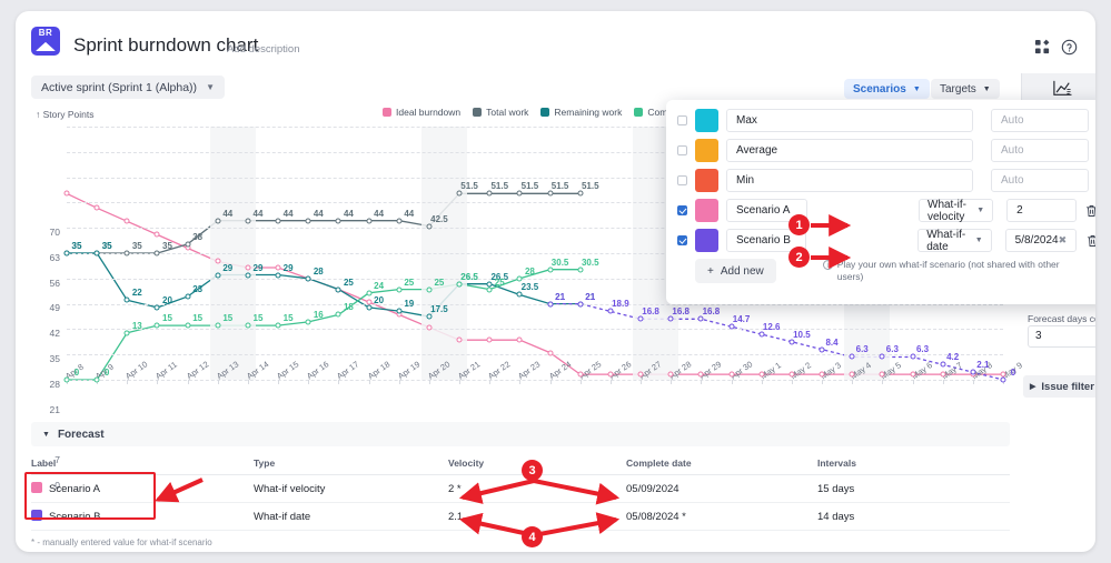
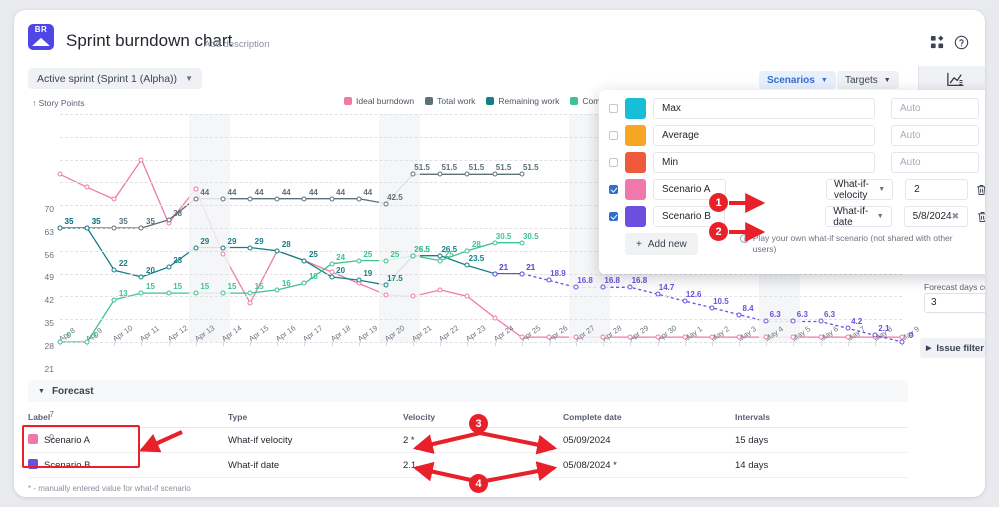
Ideal burndown/Apr 11: 40 -> 56
Ideal burndown/Apr 13: 33 -> 47
Ideal burndown/Apr 14: 31 -> 27
Ideal burndown/Apr 15: 31 -> 12
Ideal burndown/Apr 21: 11 -> 14
Ideal burndown/Apr 22: 11 -> 16
Ideal burndown/Apr 23: 11 -> 14
